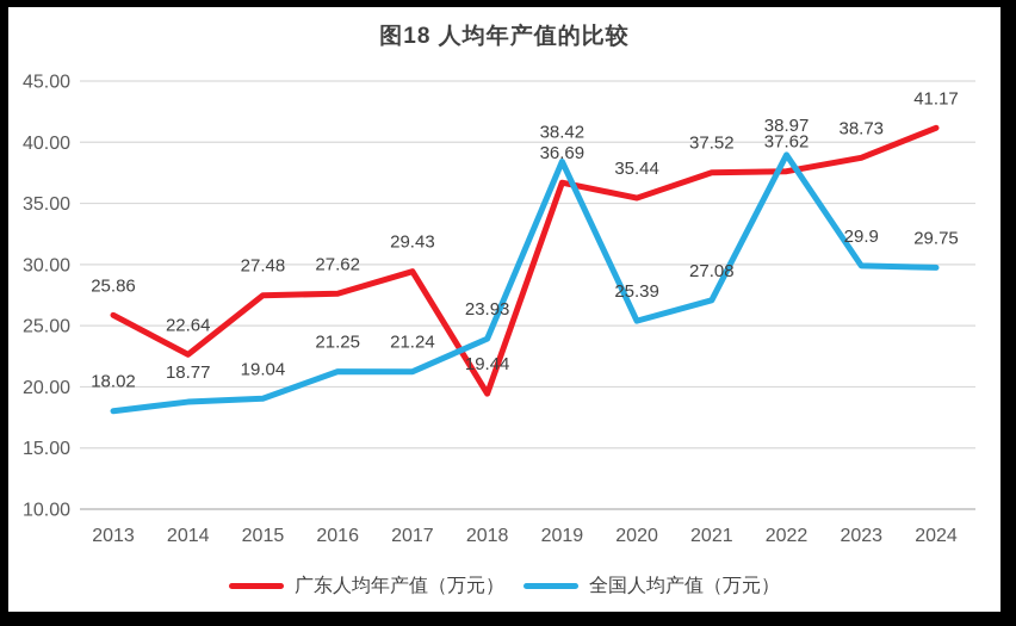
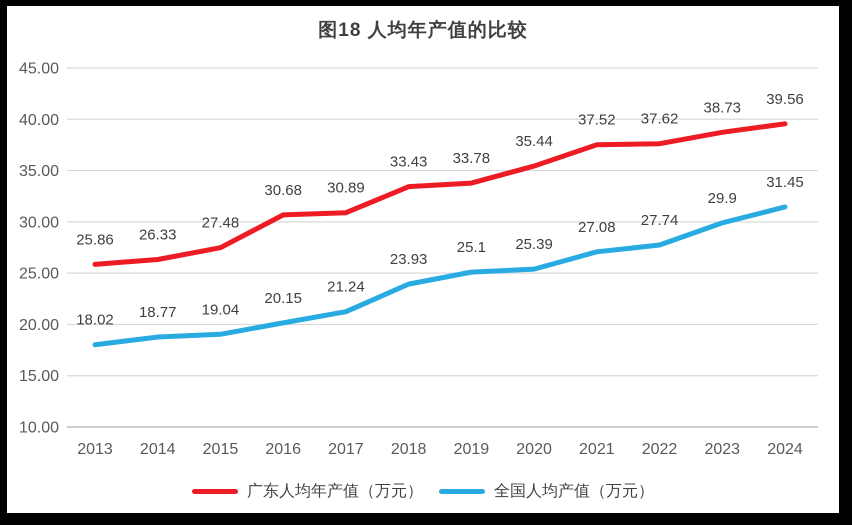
广东人均年产值（万元）/2014: 22.64 -> 26.33
广东人均年产值（万元）/2016: 27.62 -> 30.68
全国人均产值（万元）/2016: 21.25 -> 20.15
广东人均年产值（万元）/2017: 29.43 -> 30.89
广东人均年产值（万元）/2018: 19.44 -> 33.43
广东人均年产值（万元）/2019: 36.69 -> 33.78
全国人均产值（万元）/2019: 38.42 -> 25.1
全国人均产值（万元）/2022: 38.97 -> 27.74
广东人均年产值（万元）/2024: 41.17 -> 39.56
全国人均产值（万元）/2024: 29.75 -> 31.45
